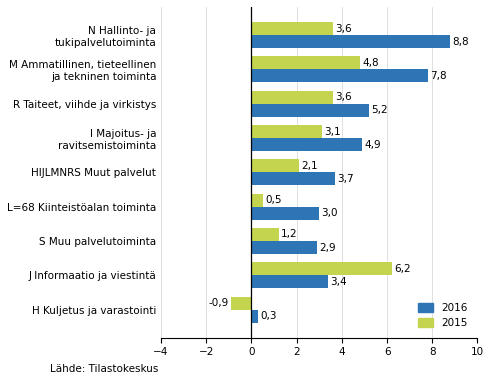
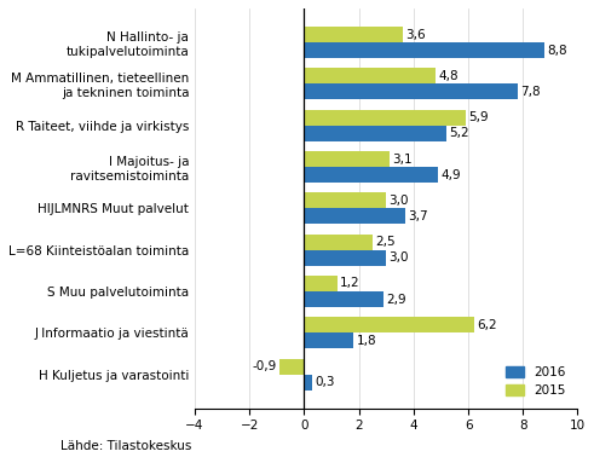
2015/R Taiteet, viihde ja virkistys: 3,6 -> 5,9
2015/HIJLMNRS Muut palvelut: 2,1 -> 3,0
2015/L=68 Kiinteistöalan toiminta: 0,5 -> 2,5
2016/J Informaatio ja viestintä: 3,4 -> 1,8
